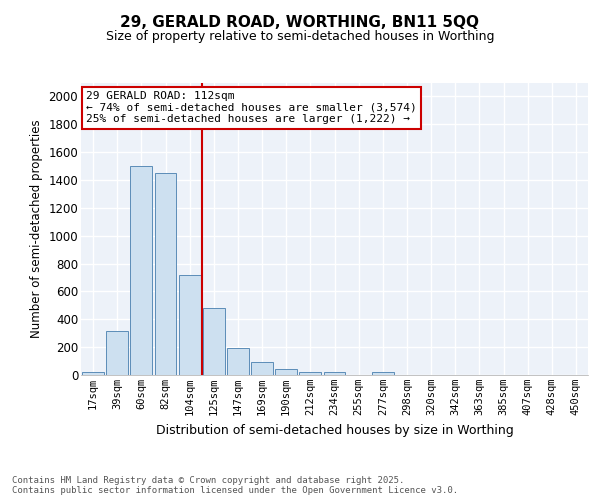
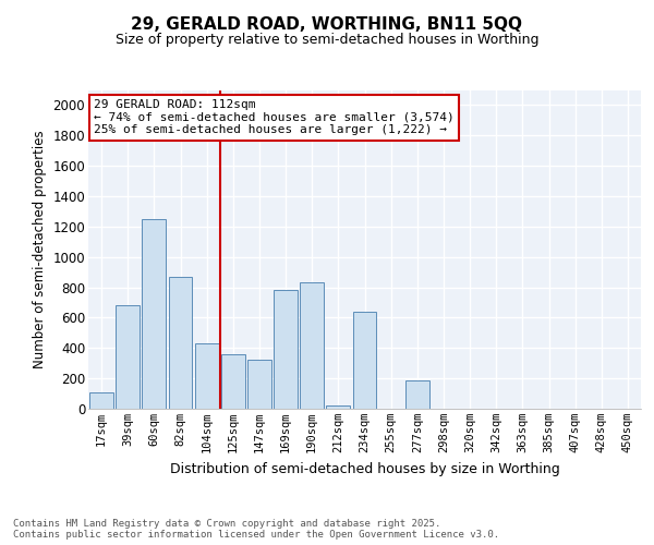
17sqm: 20 -> 110
39sqm: 320 -> 680
60sqm: 1500 -> 1250
82sqm: 1450 -> 870
104sqm: 720 -> 430
125sqm: 480 -> 360
147sqm: 200 -> 320
169sqm: 90 -> 780
190sqm: 40 -> 830
234sqm: 20 -> 640
277sqm: 20 -> 190
